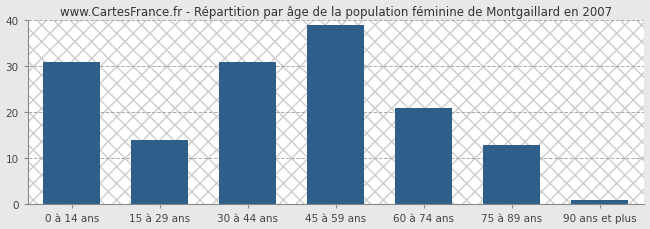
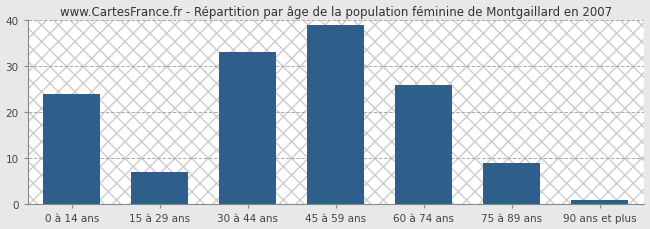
0 à 14 ans: 31 -> 24
15 à 29 ans: 14 -> 7
30 à 44 ans: 31 -> 33
60 à 74 ans: 21 -> 26
75 à 89 ans: 13 -> 9
